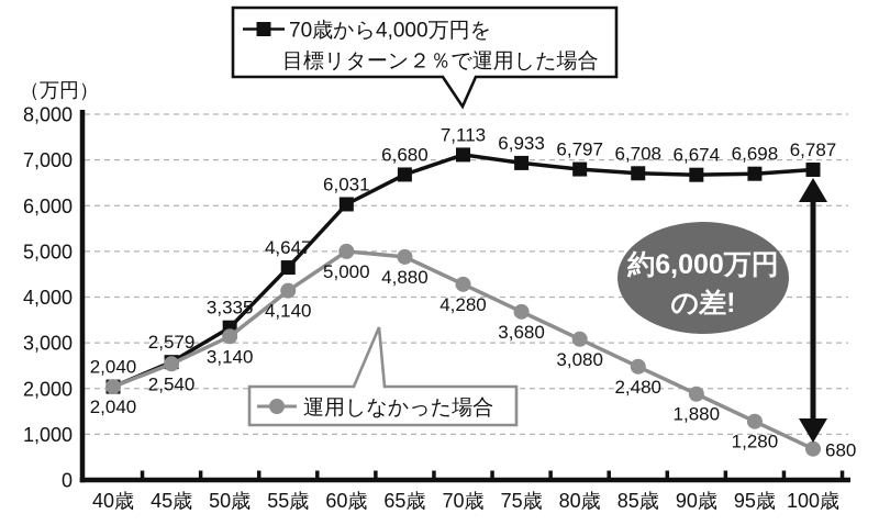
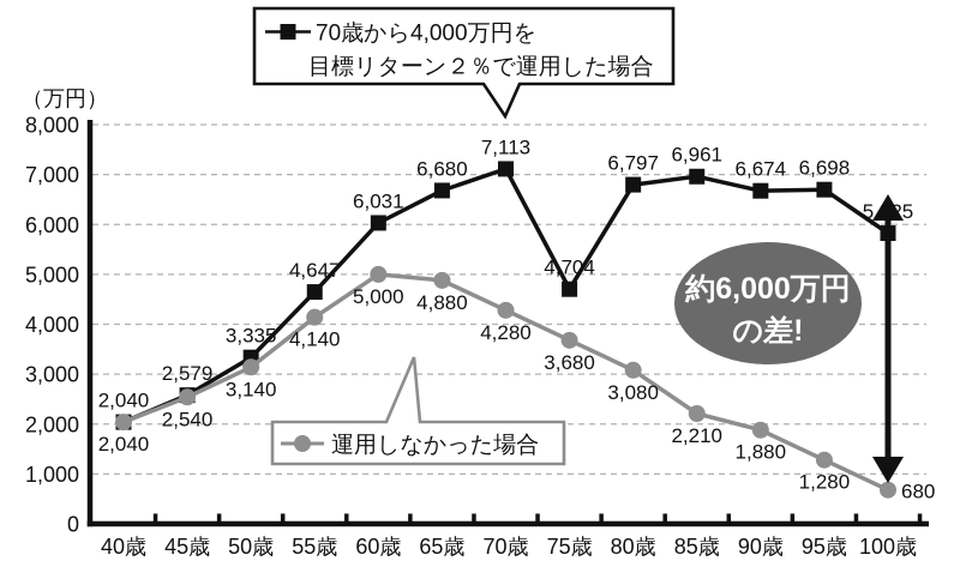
70歳から4,000万円を目標リターン２％で運用した場合/75歳: 6,933 -> 4,704
70歳から4,000万円を目標リターン２％で運用した場合/85歳: 6,708 -> 6,961
運用しなかった場合/85歳: 2,480 -> 2,210
70歳から4,000万円を目標リターン２％で運用した場合/100歳: 6,787 -> 5,825
